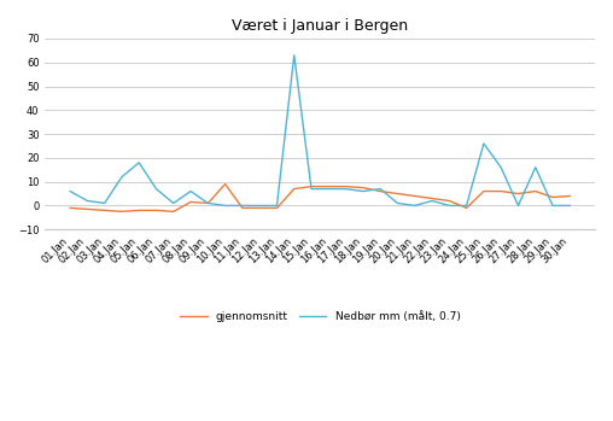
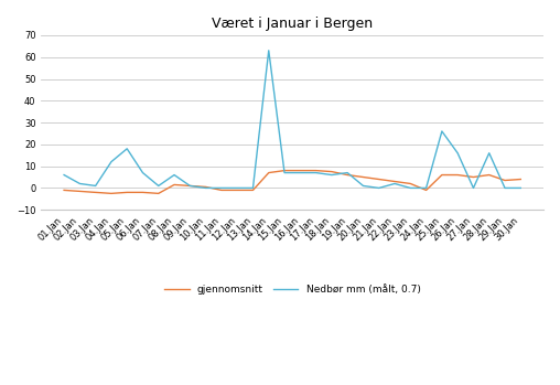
gjennomsnitt/10.Jan: 9 -> 0
